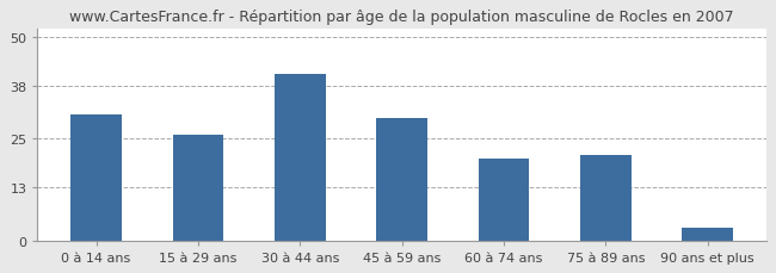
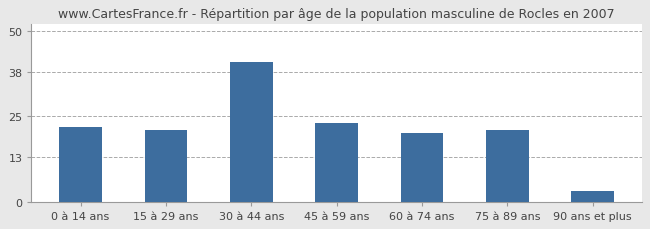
0 à 14 ans: 31 -> 22
15 à 29 ans: 26 -> 21
45 à 59 ans: 30 -> 23
